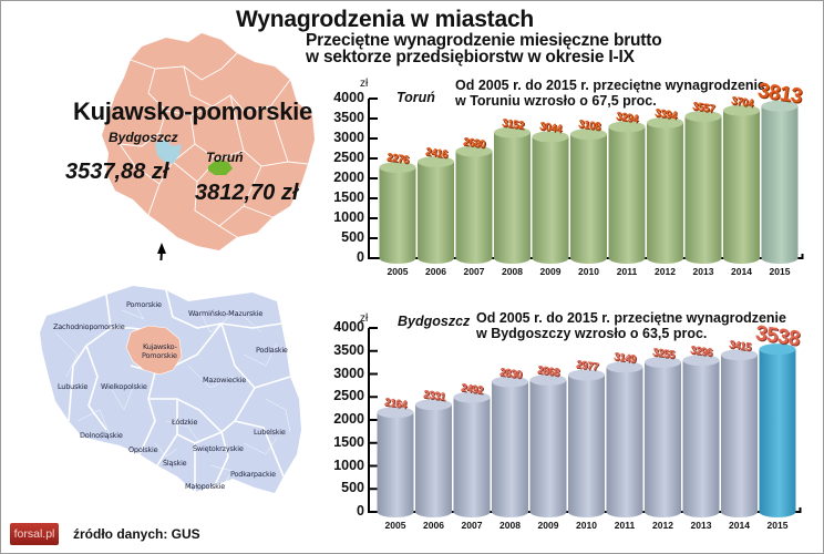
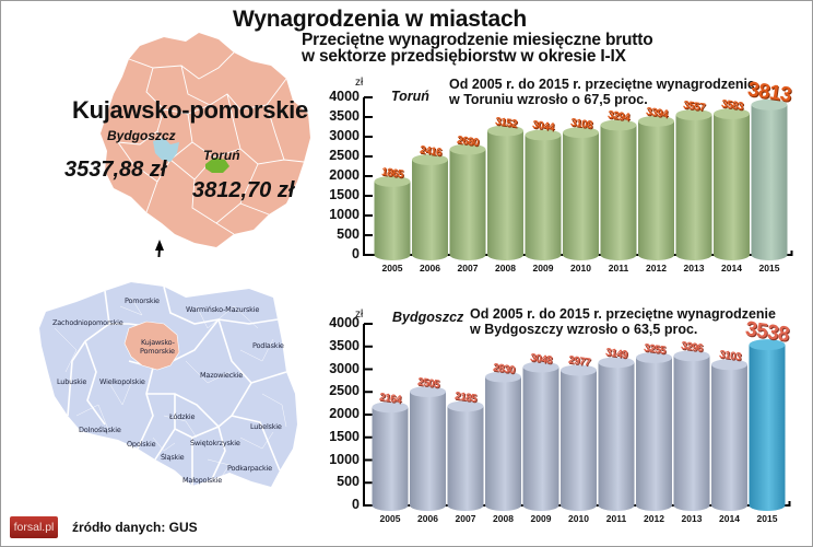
Toruń/2005: 2276 -> 1865
Toruń/2014: 3704 -> 3583
Bydgoszcz/2006: 2331 -> 2505
Bydgoszcz/2007: 2492 -> 2185
Bydgoszcz/2009: 2868 -> 3048
Bydgoszcz/2014: 3415 -> 3103
